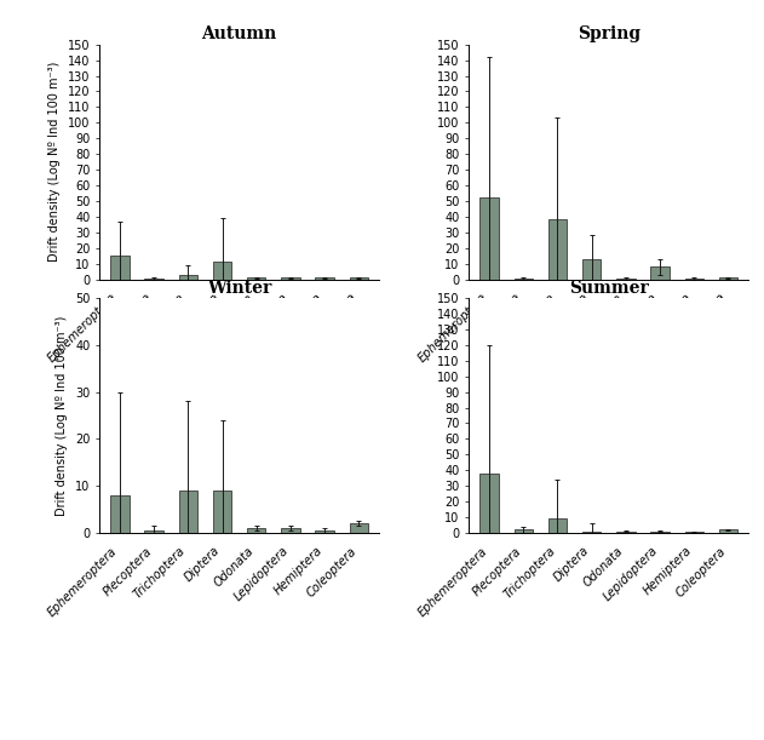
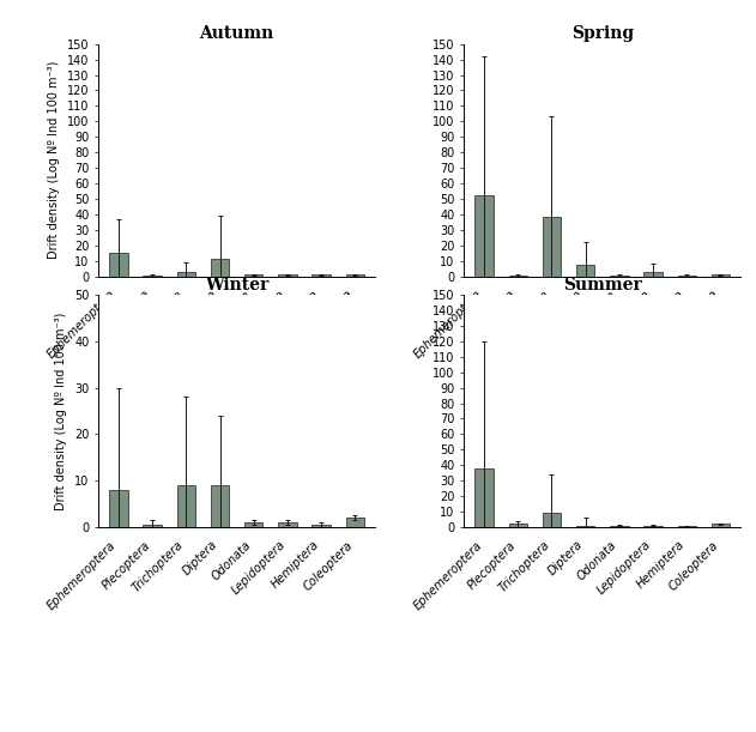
Spring/Diptera: 13 -> 7
Spring/Lepidoptera: 8 -> 3
